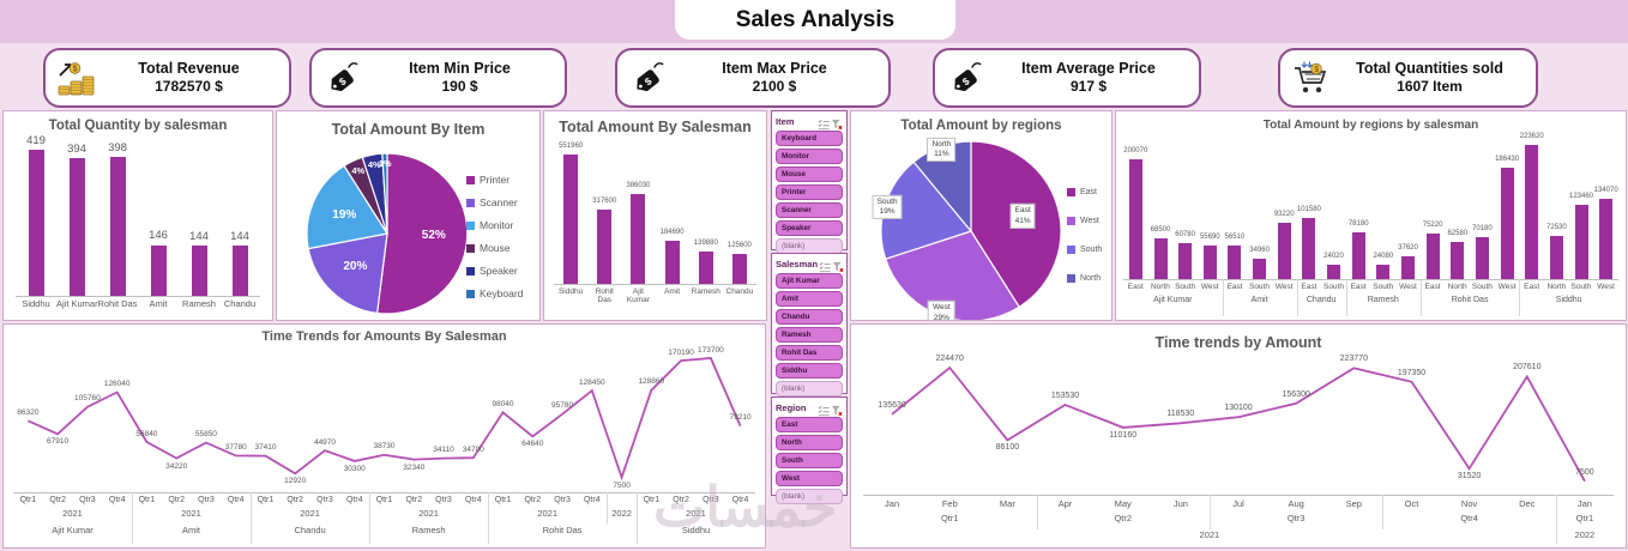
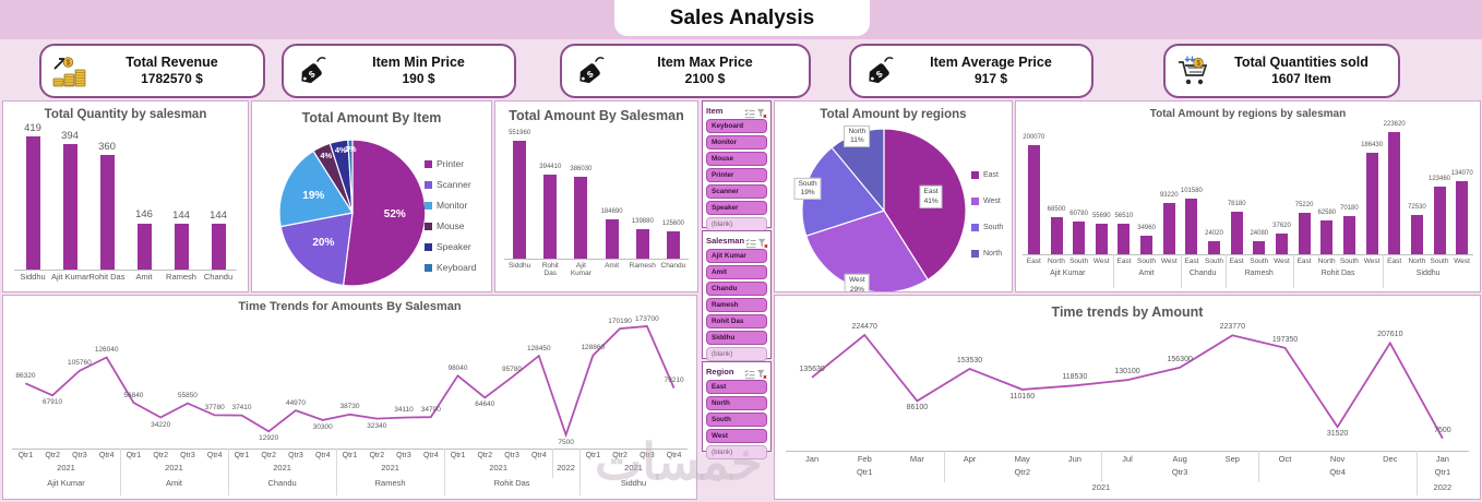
Total Quantity by salesman/Rohit Das: 398 -> 360
Total Amount By Salesman/Rohit Das: 317600 -> 394410
